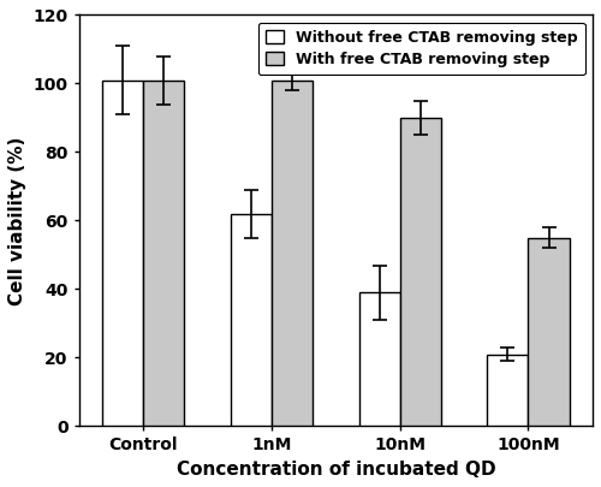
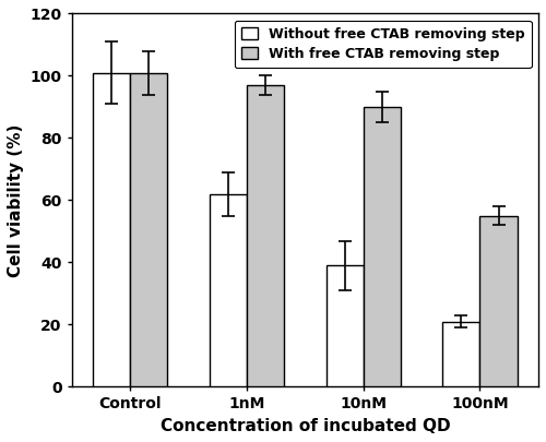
With free CTAB removing step/1nM: 101 -> 97
